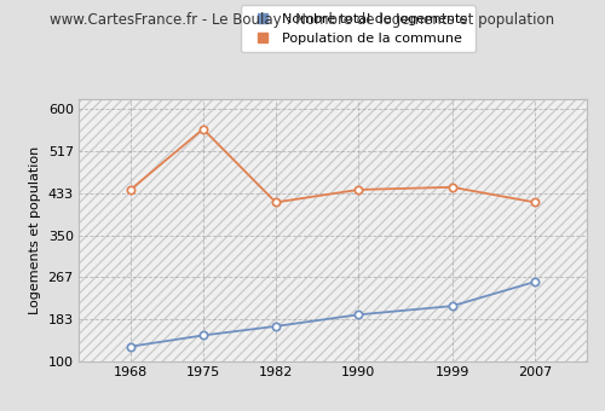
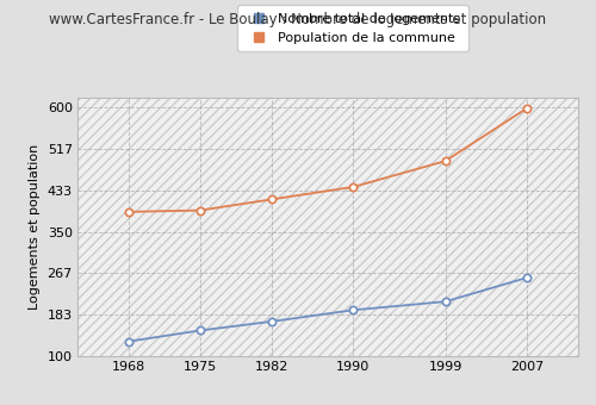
Population de la commune/1968: 440 -> 390
Population de la commune/1975: 560 -> 393
Population de la commune/1999: 445 -> 492
Population de la commune/2007: 415 -> 598
